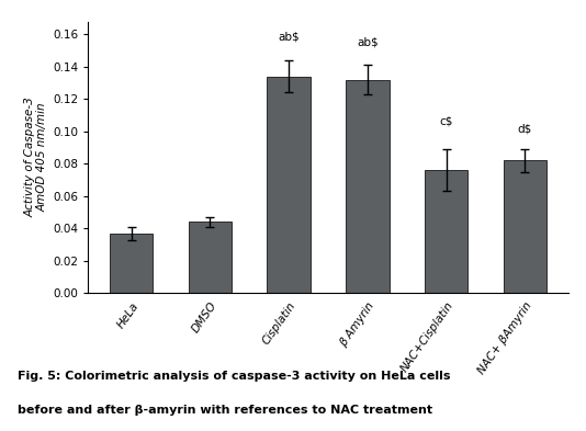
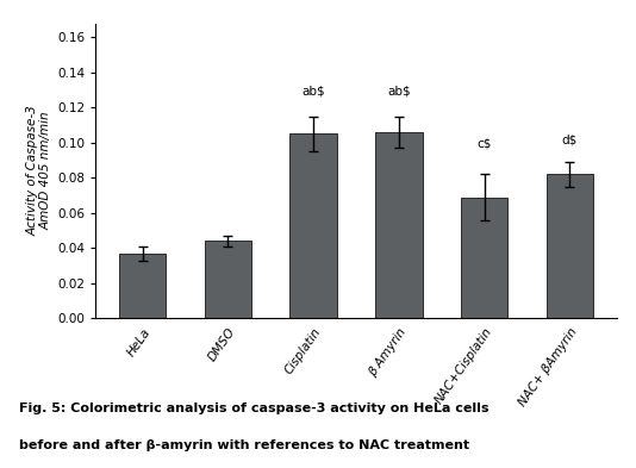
Cisplatin: 0.134 -> 0.105
β Amyrin: 0.132 -> 0.106
NAC+Cisplatin: 0.076 -> 0.069
